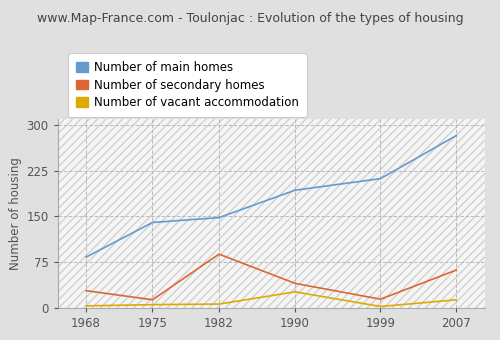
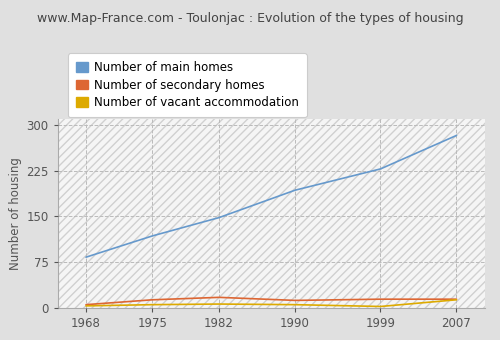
Number of secondary homes/1968: 28 -> 5
Number of main homes/1975: 140 -> 118
Number of secondary homes/1982: 88 -> 17
Number of secondary homes/1990: 40 -> 12
Number of vacant accommodation/1990: 26 -> 5
Number of main homes/1999: 212 -> 228
Number of secondary homes/2007: 62 -> 14
